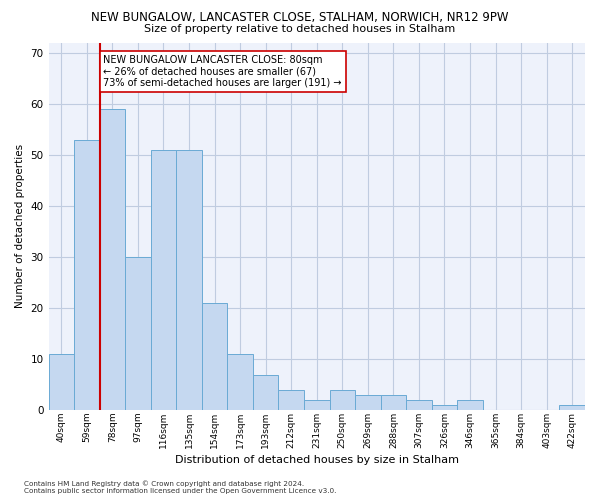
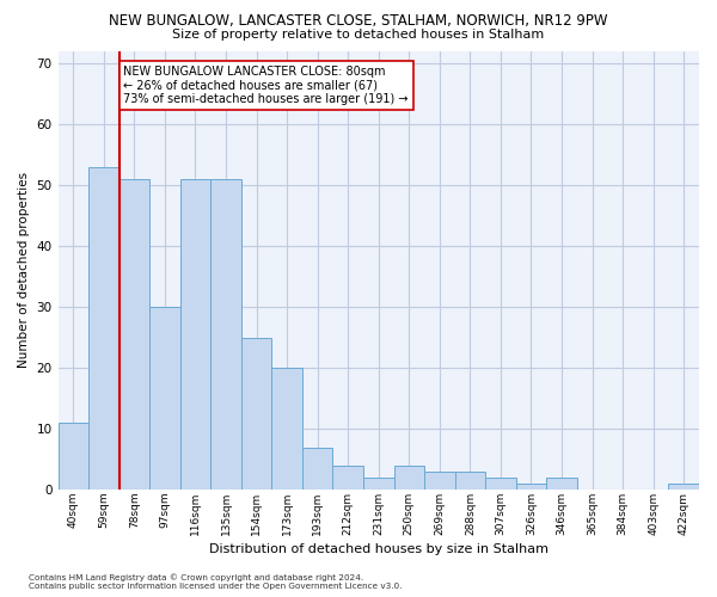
78sqm: 59 -> 51
154sqm: 21 -> 25
173sqm: 11 -> 20
